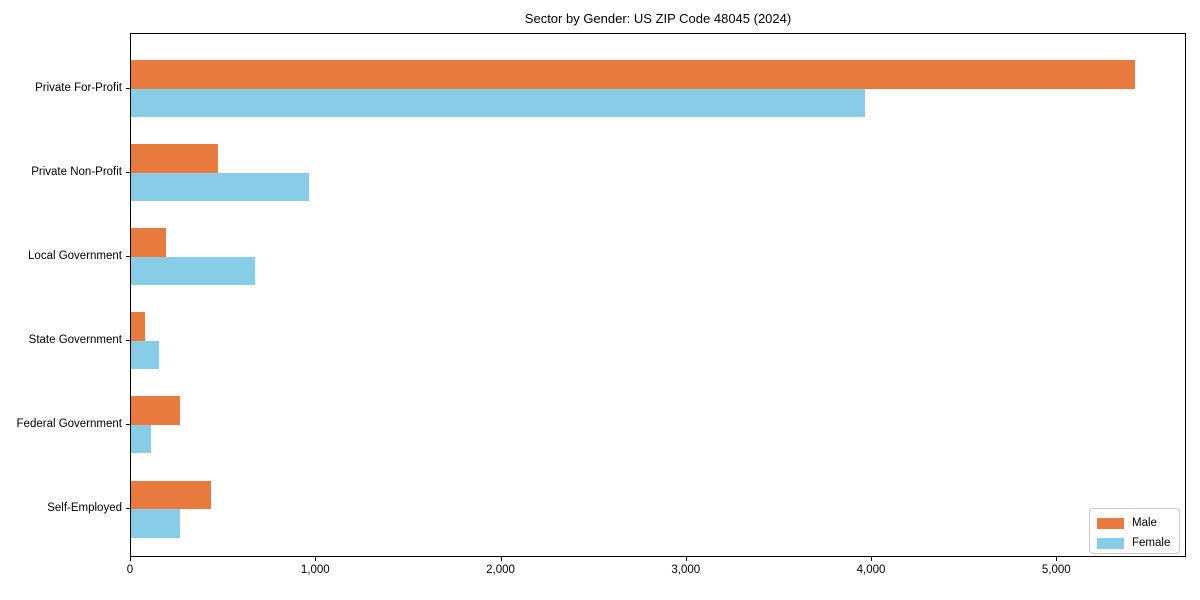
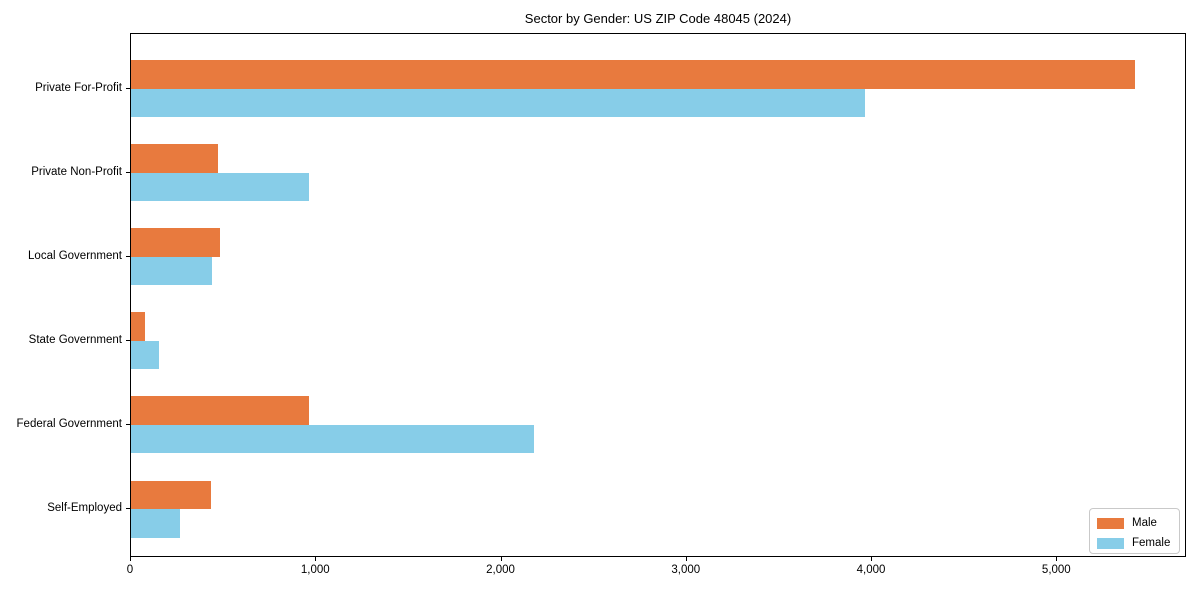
Male/Local Government: 190 -> 480
Female/Local Government: 670 -> 440
Male/Federal Government: 260 -> 960
Female/Federal Government: 110 -> 2180
